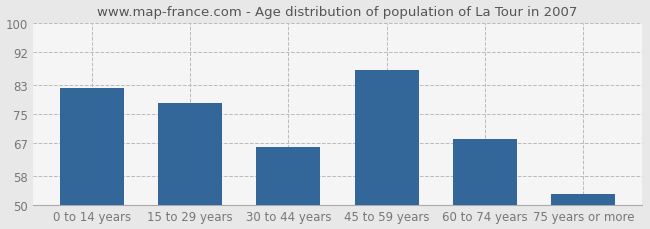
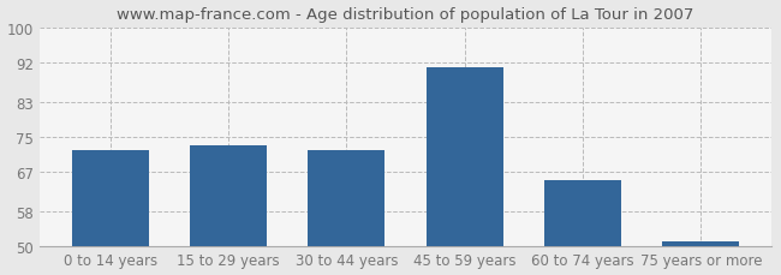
0 to 14 years: 82 -> 72
15 to 29 years: 78 -> 73
30 to 44 years: 66 -> 72
45 to 59 years: 87 -> 91
60 to 74 years: 68 -> 65
75 years or more: 53 -> 51
